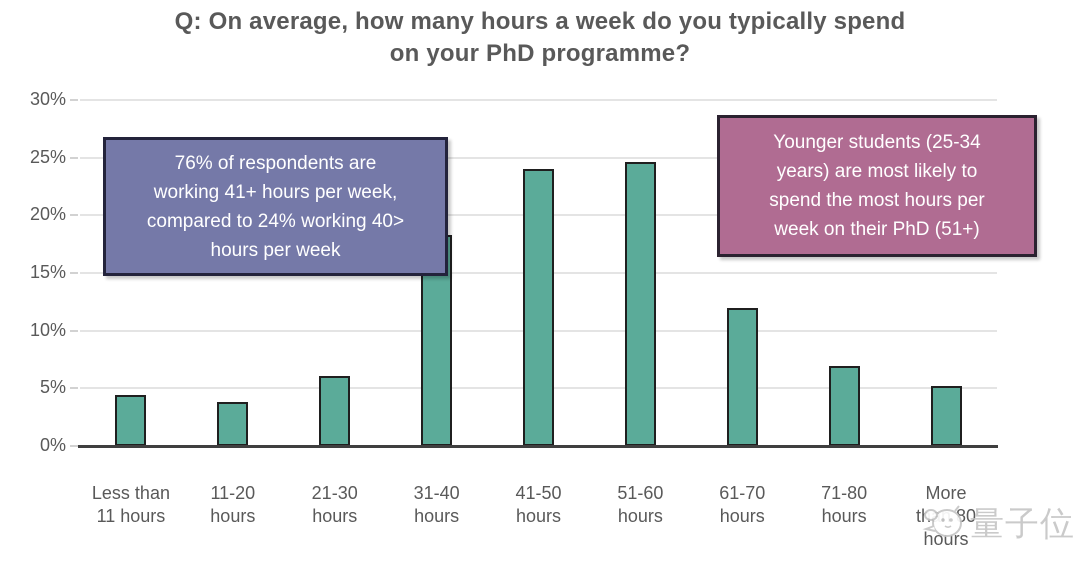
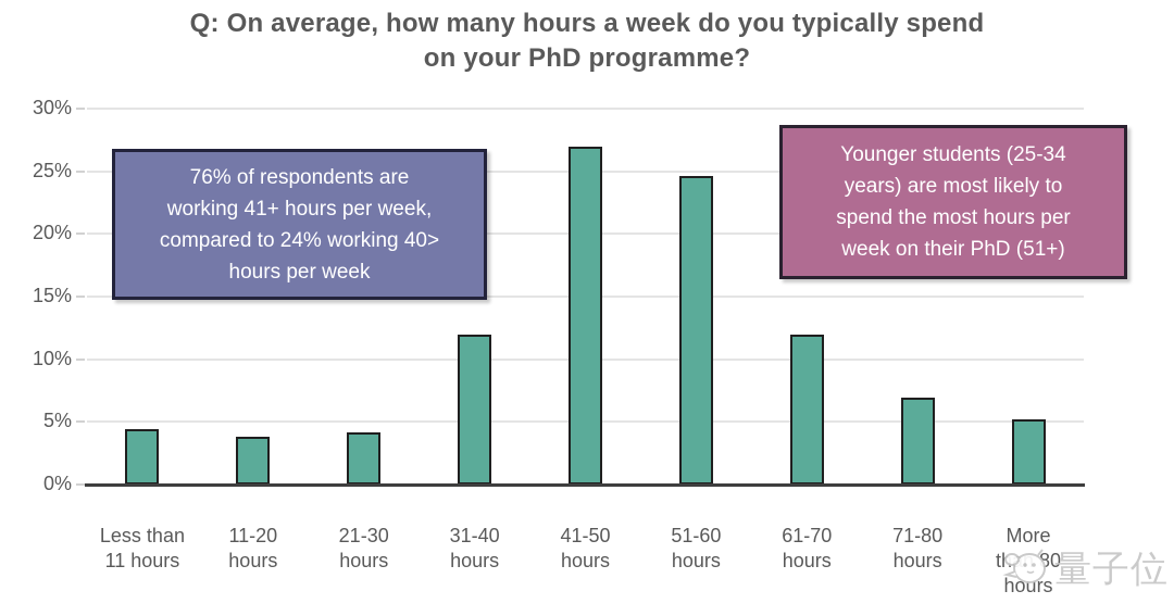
21-30 hours: 6.1% -> 4.2%
31-40 hours: 18.3% -> 12.0%
41-50 hours: 24.0% -> 27.0%
